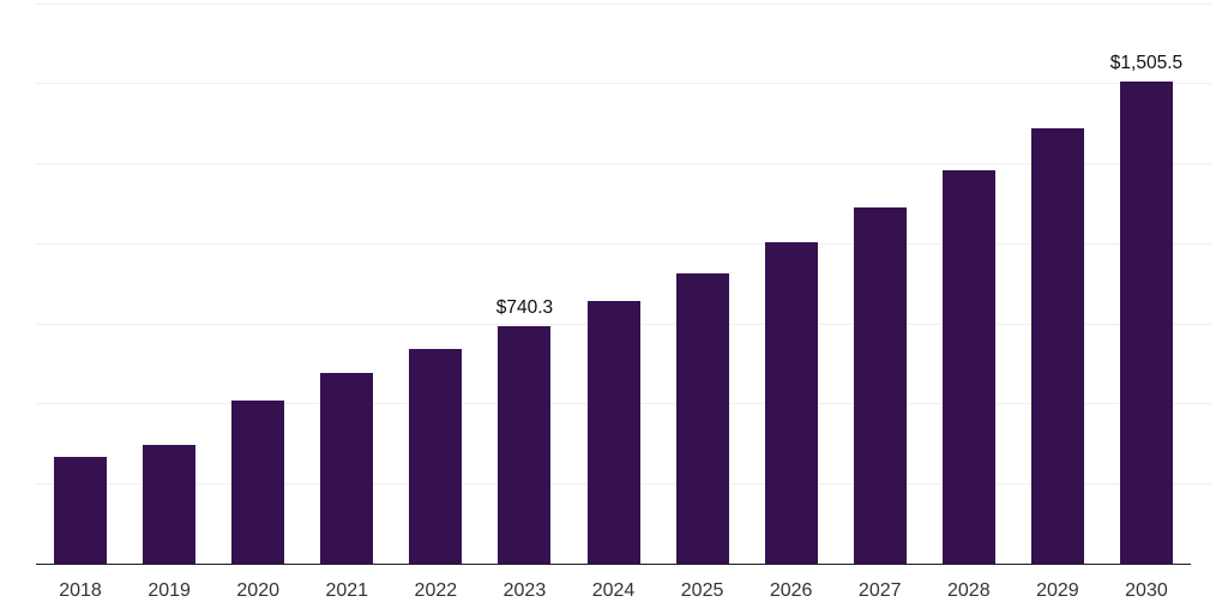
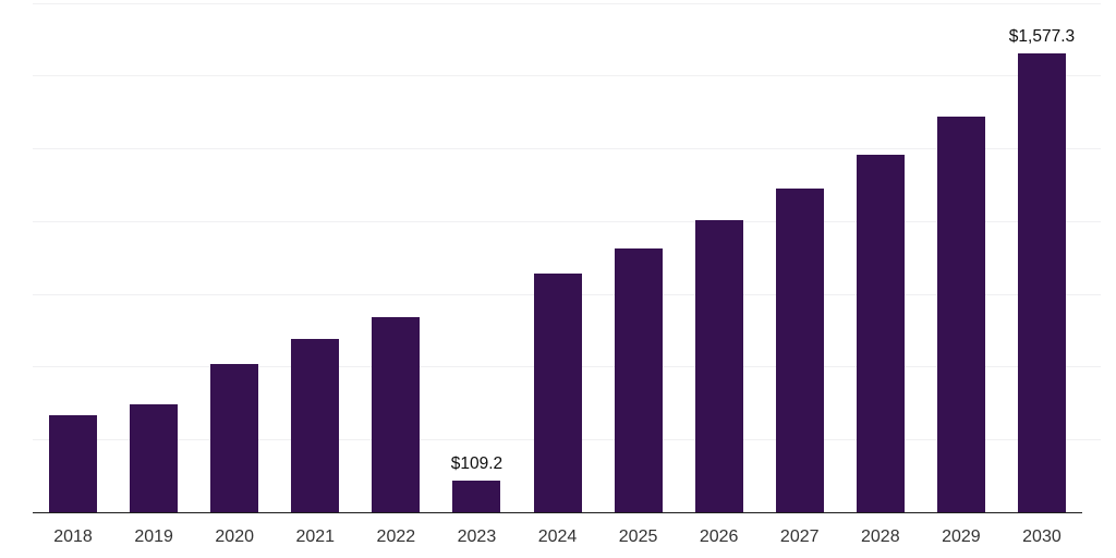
2023: $740.3 -> $109.2
2030: $1,505.5 -> $1,577.3
